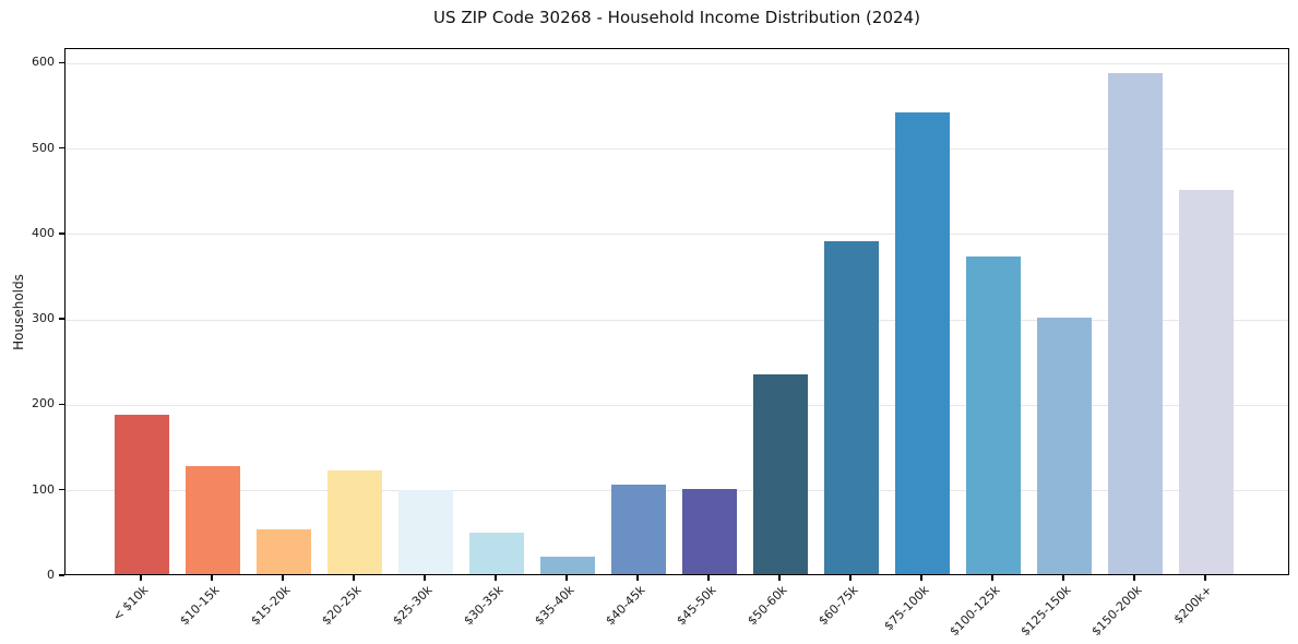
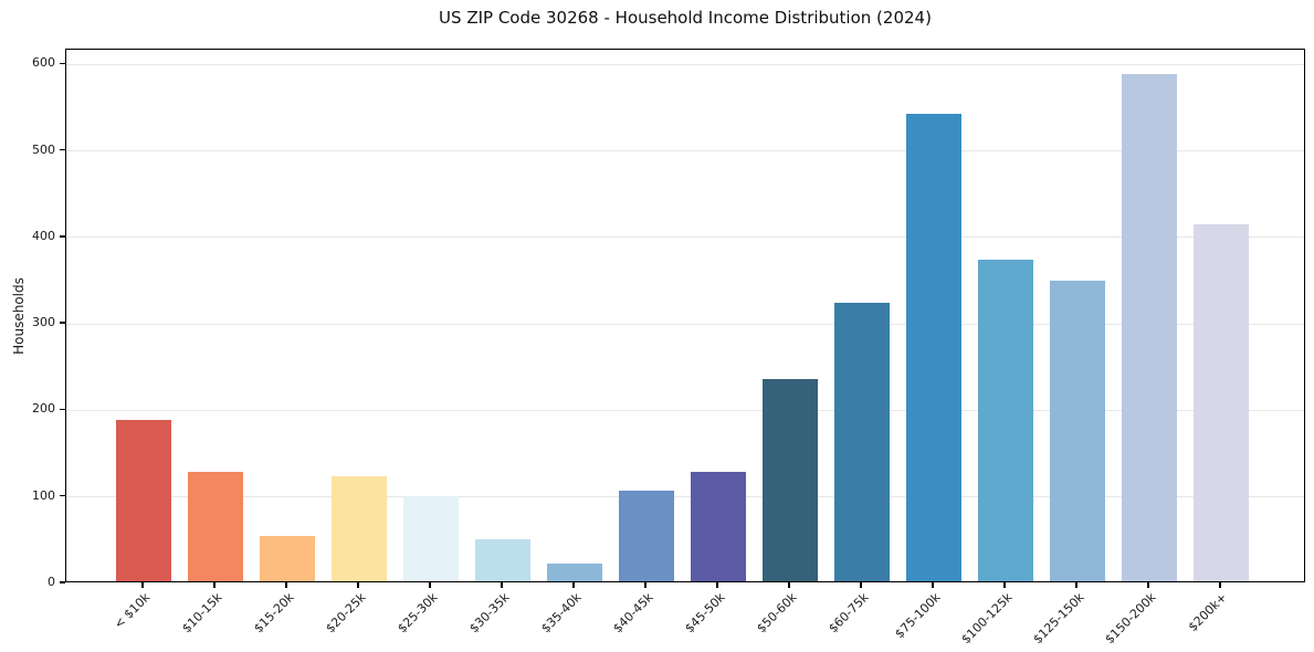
$45-50k: 100 -> 130
$60-75k: 390 -> 320
$125-150k: 300 -> 350
$200k+: 450 -> 410
